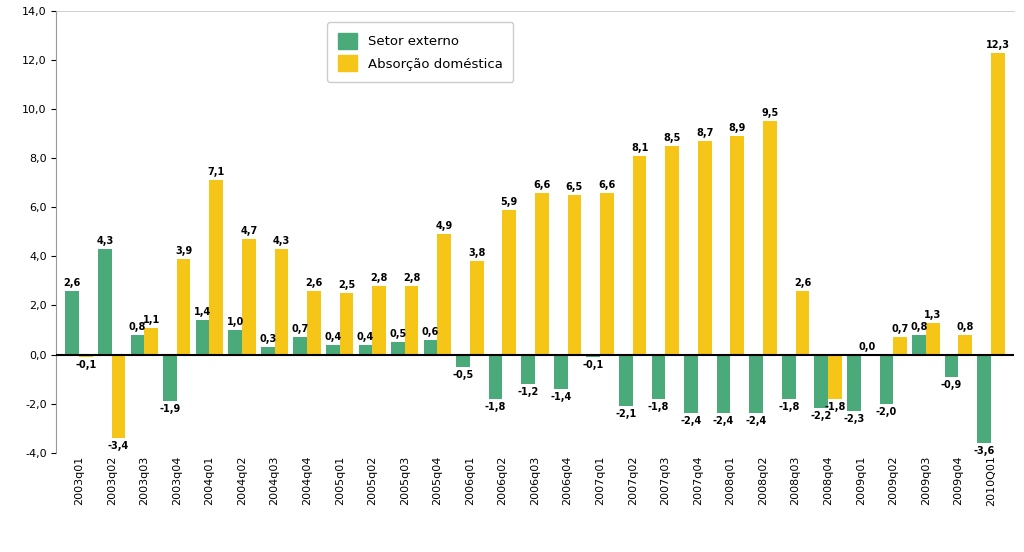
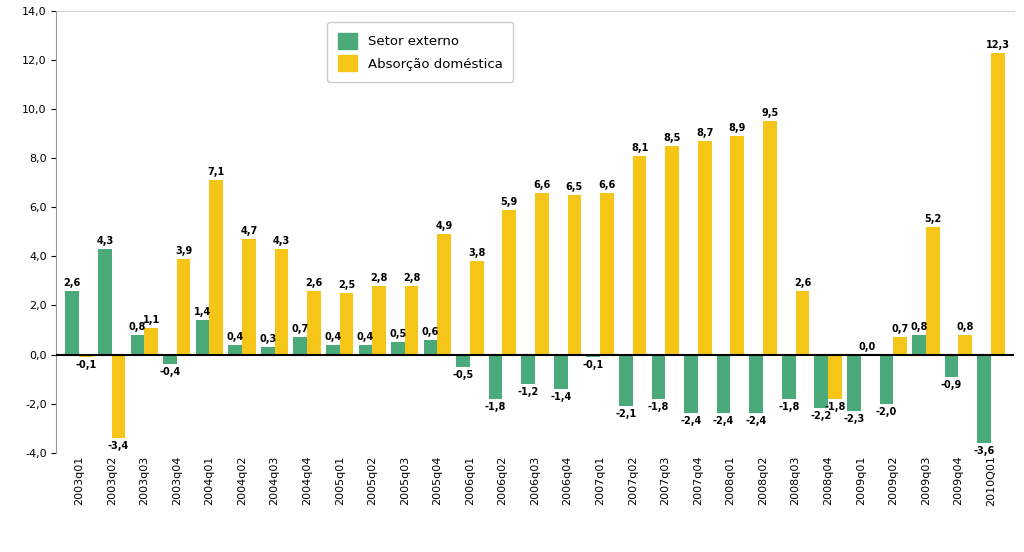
Setor externo/2003q04: -1,9 -> -0,4
Setor externo/2004q02: 1,0 -> 0,4
Absorção doméstica/2009q03: 1,3 -> 5,2
